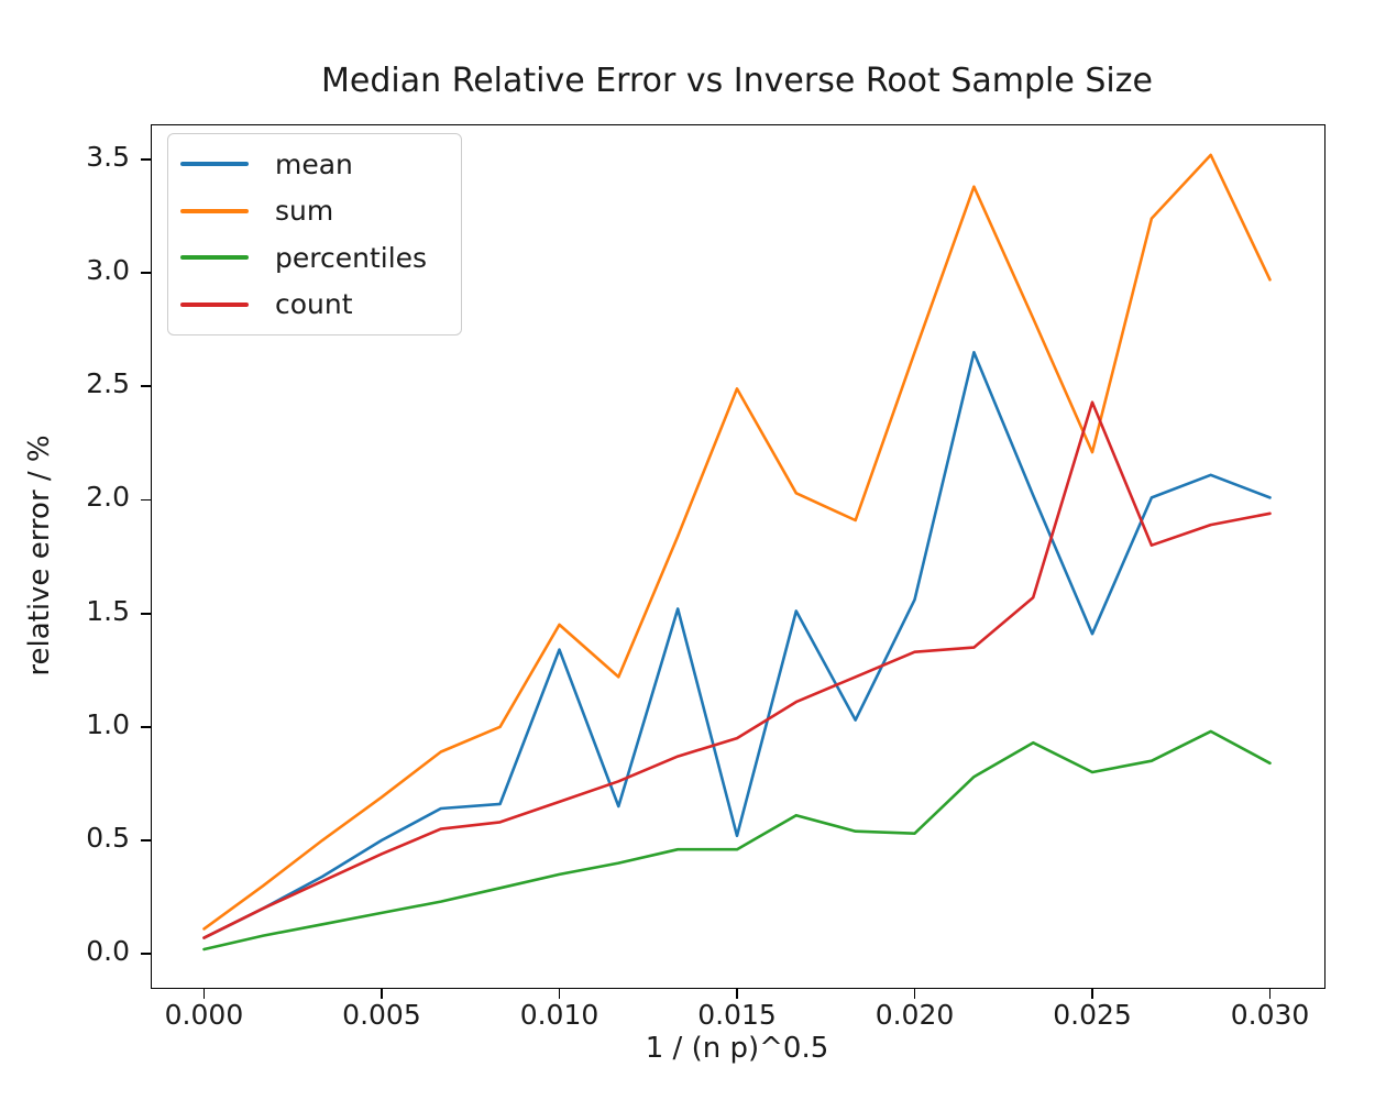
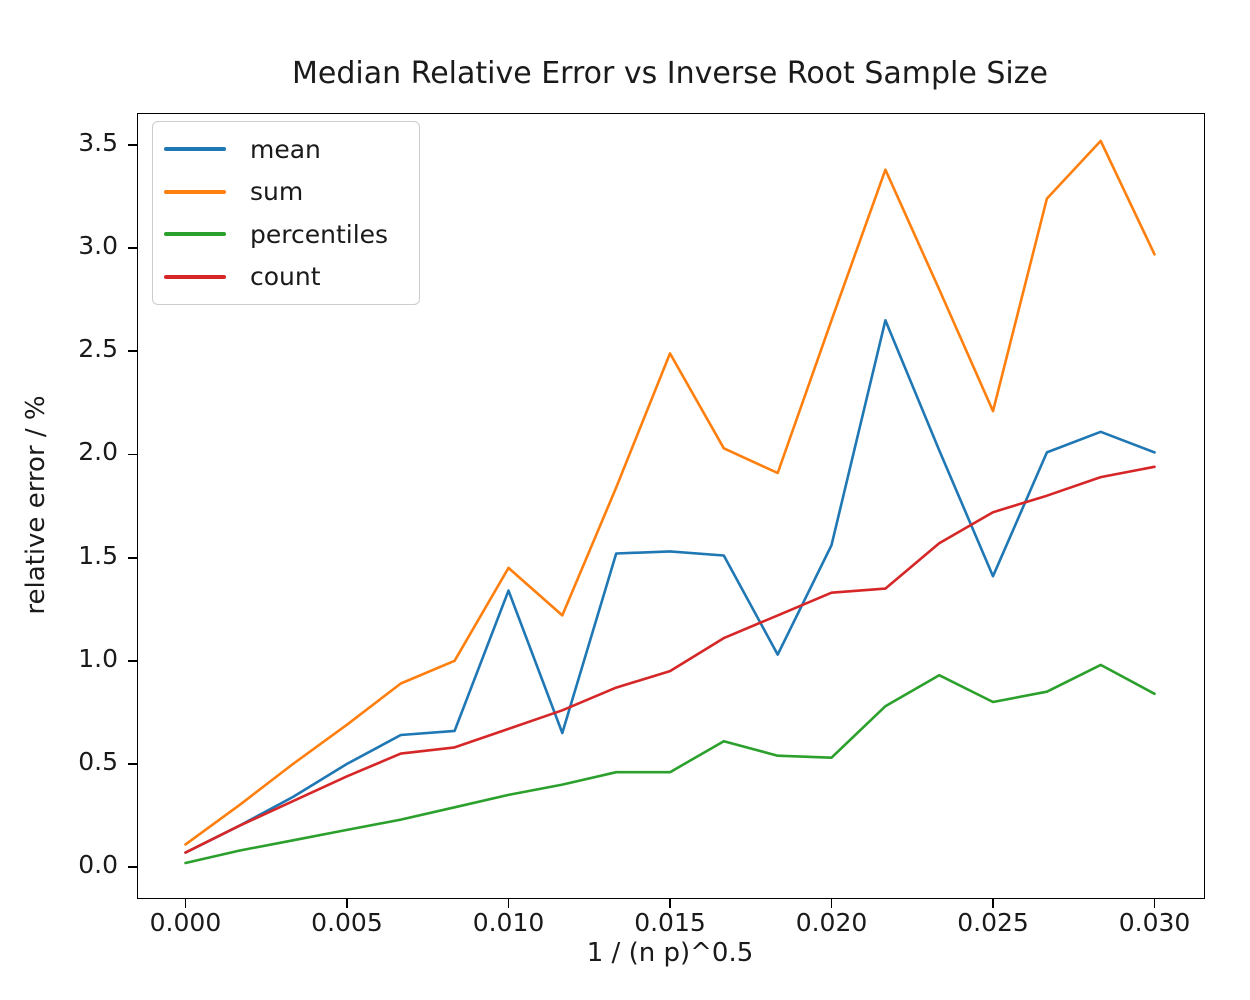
mean/0.015: 0.52 -> 1.53
count/0.025: 2.43 -> 1.72
